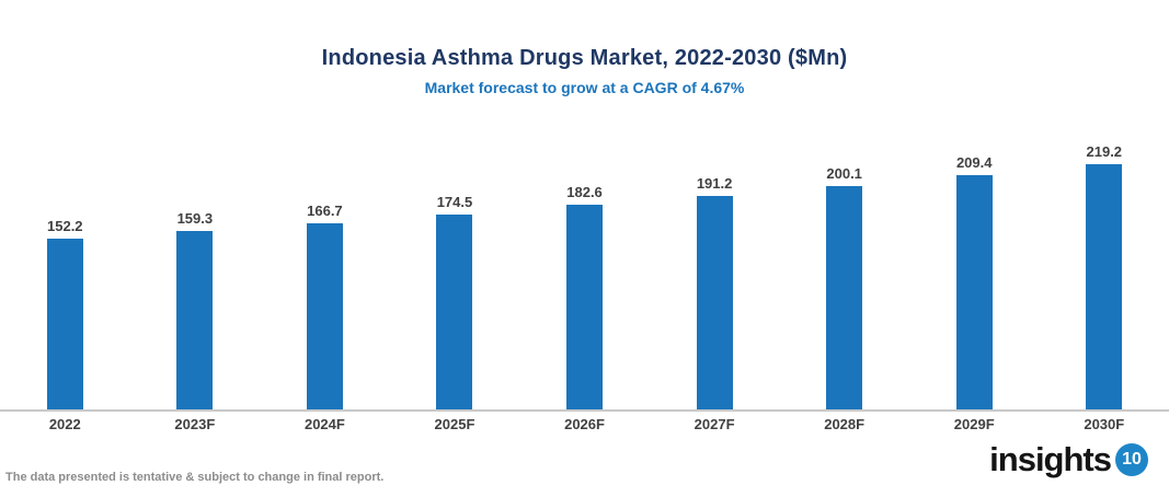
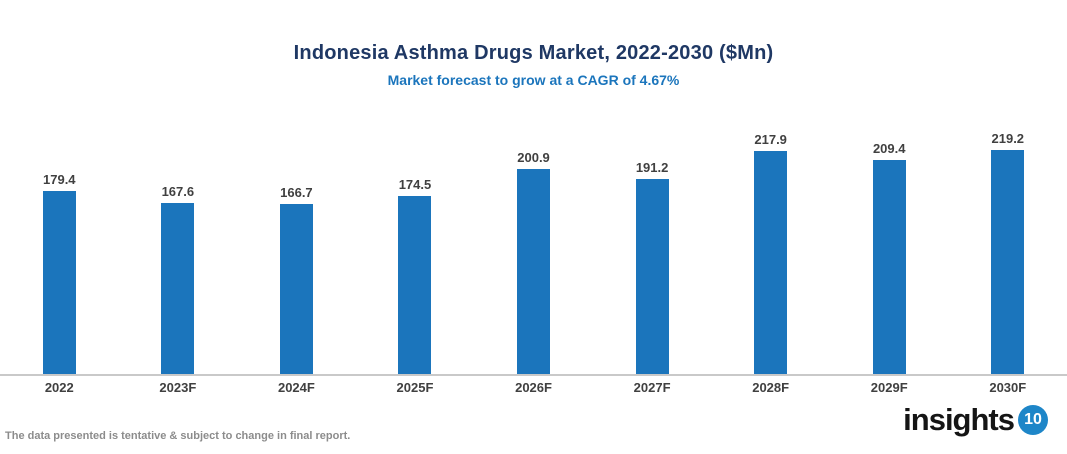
2022: 152.2 -> 179.4
2023F: 159.3 -> 167.6
2026F: 182.6 -> 200.9
2028F: 200.1 -> 217.9
